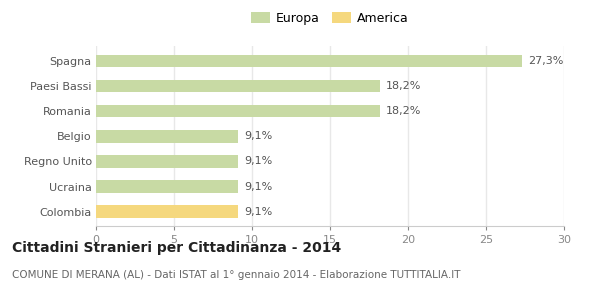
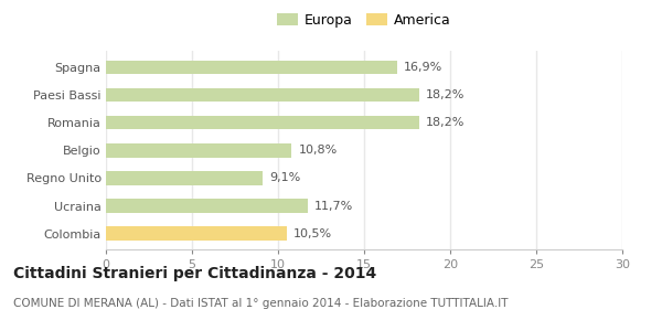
Spagna: 27,3% -> 16,9%
Belgio: 9,1% -> 10,8%
Ucraina: 9,1% -> 11,7%
Colombia: 9,1% -> 10,5%
